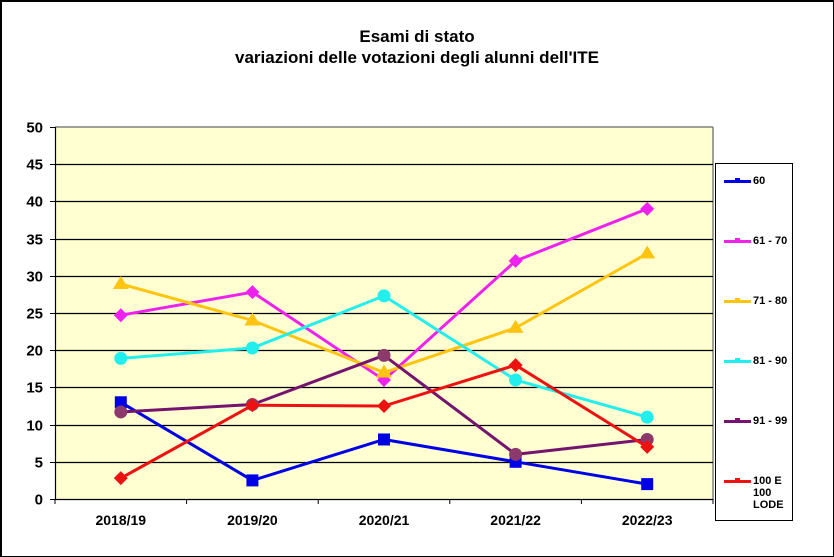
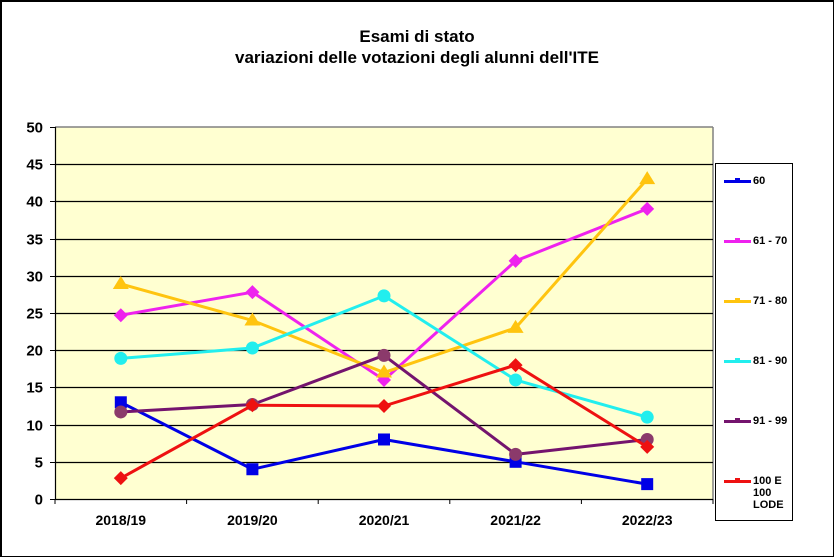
60/2019/20: 2 -> 4
71 - 80/2022/23: 33 -> 43
